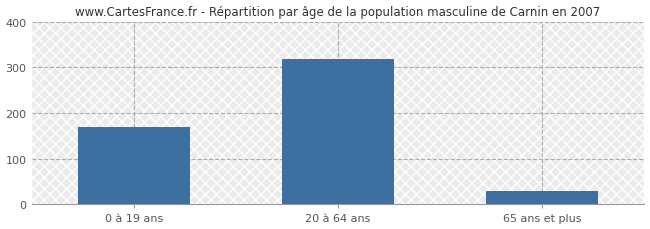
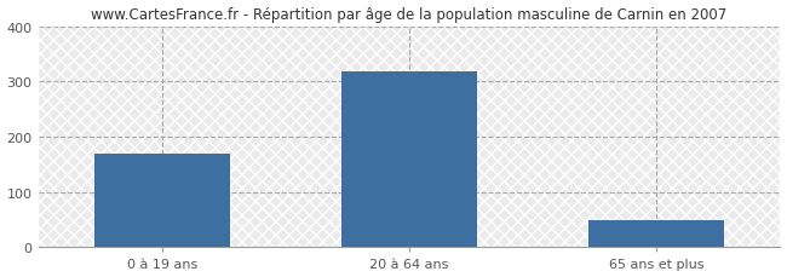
65 ans et plus: 30 -> 50
